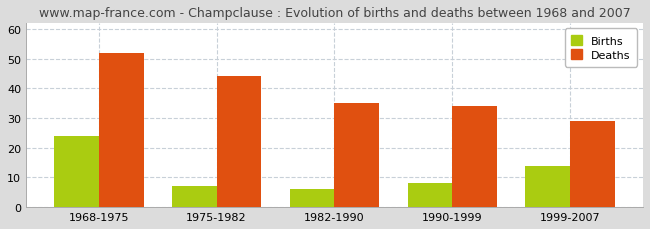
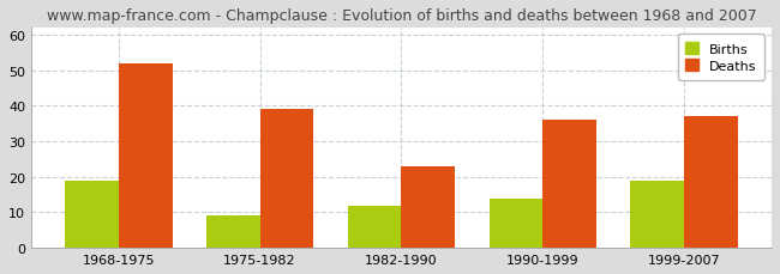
Births/1968-1975: 24 -> 19
Births/1975-1982: 7 -> 9
Deaths/1975-1982: 44 -> 39
Births/1982-1990: 6 -> 12
Deaths/1982-1990: 35 -> 23
Births/1990-1999: 8 -> 14
Deaths/1990-1999: 34 -> 36
Births/1999-2007: 14 -> 19
Deaths/1999-2007: 29 -> 37
